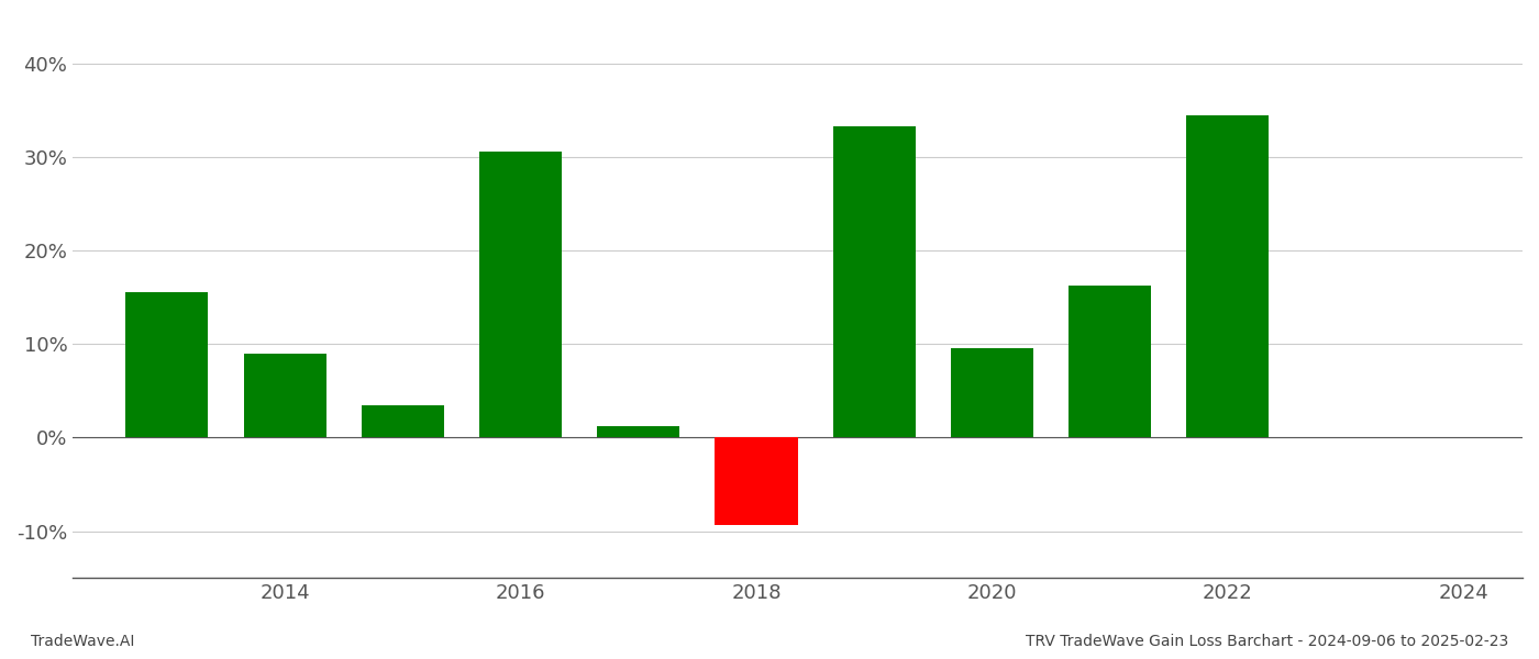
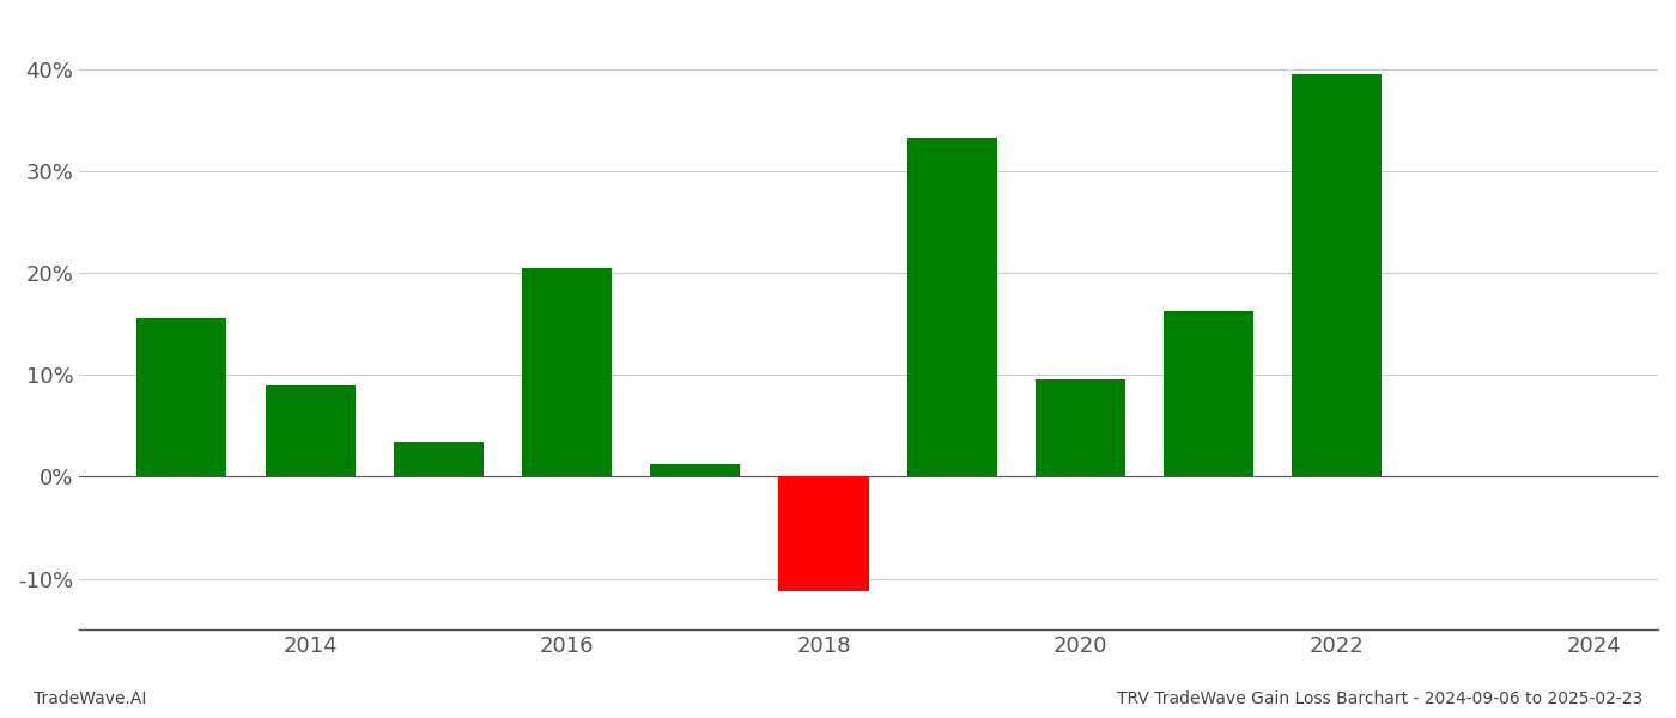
2016: 30.6% -> 20.5%
2018: -9.4% -> -11.2%
2022: 34.4% -> 39.5%
